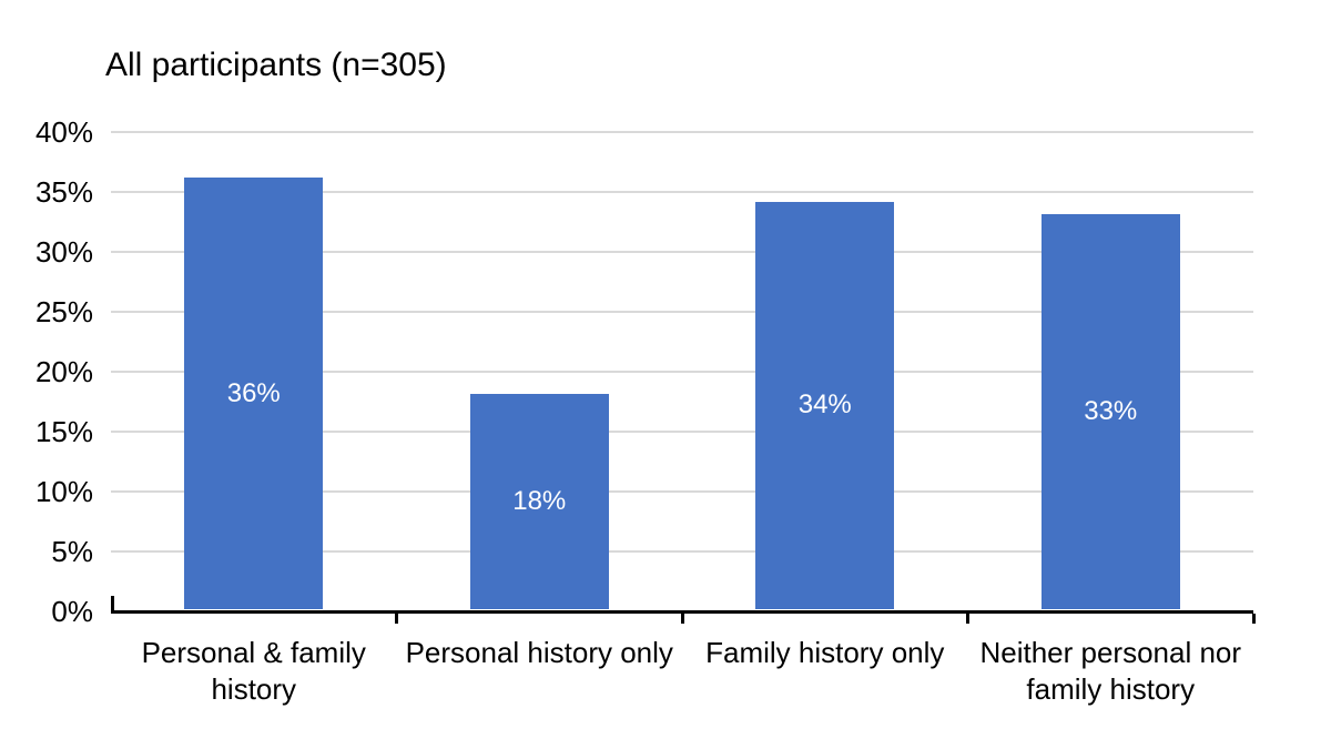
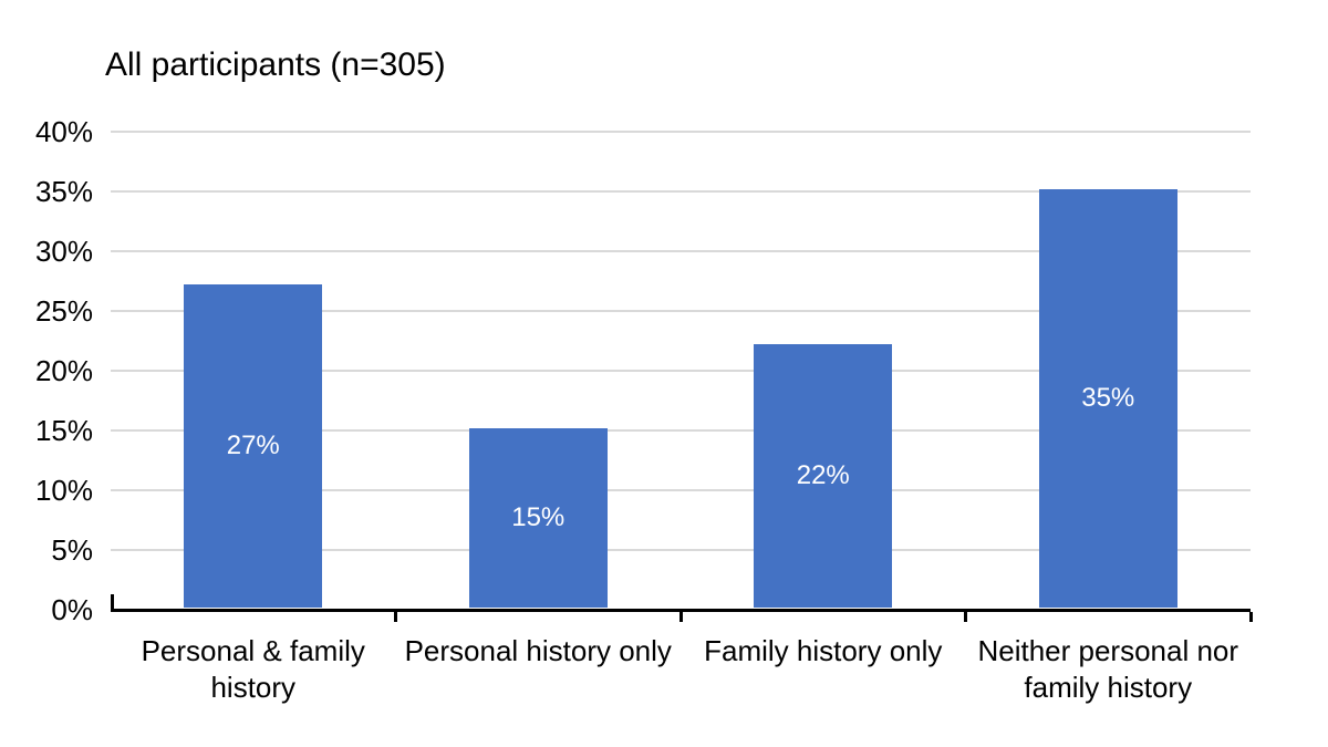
Personal & family history: 36% -> 27%
Personal history only: 18% -> 15%
Family history only: 34% -> 22%
Neither personal nor family history: 33% -> 35%
